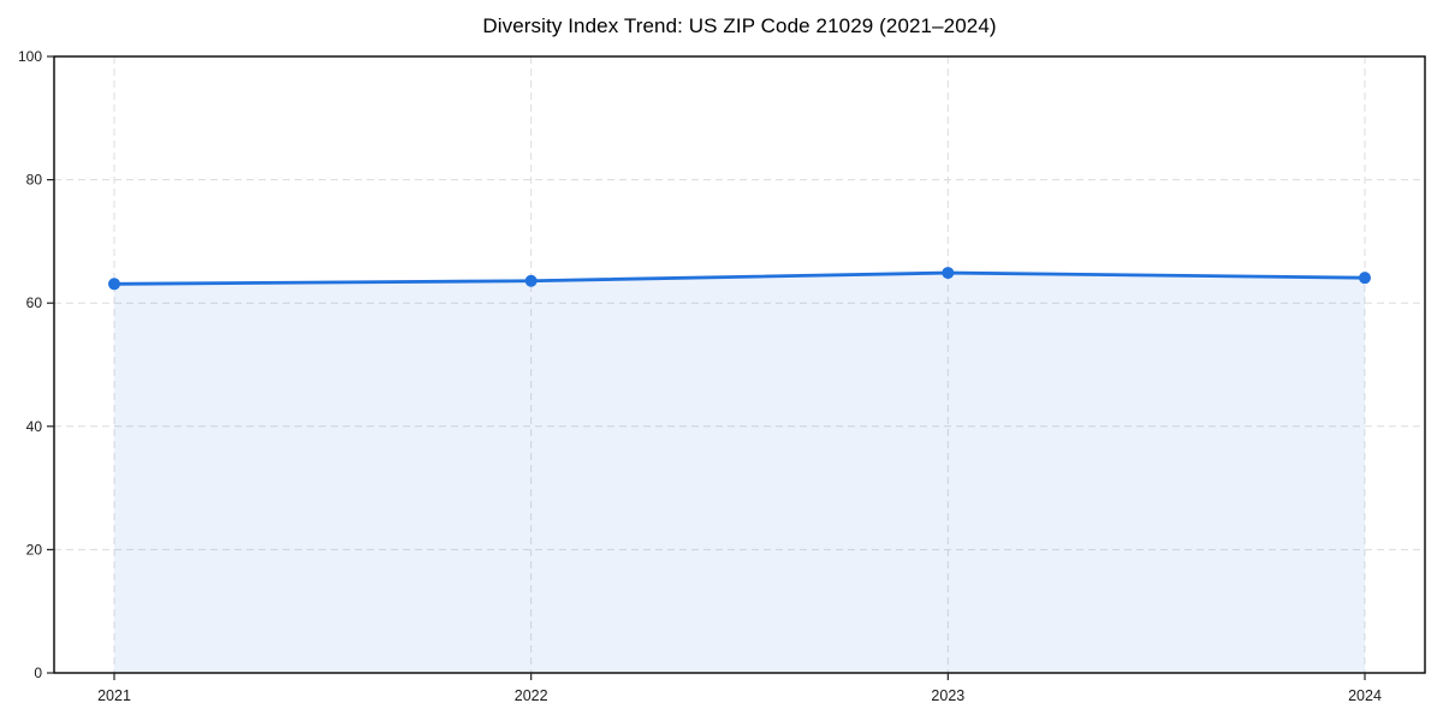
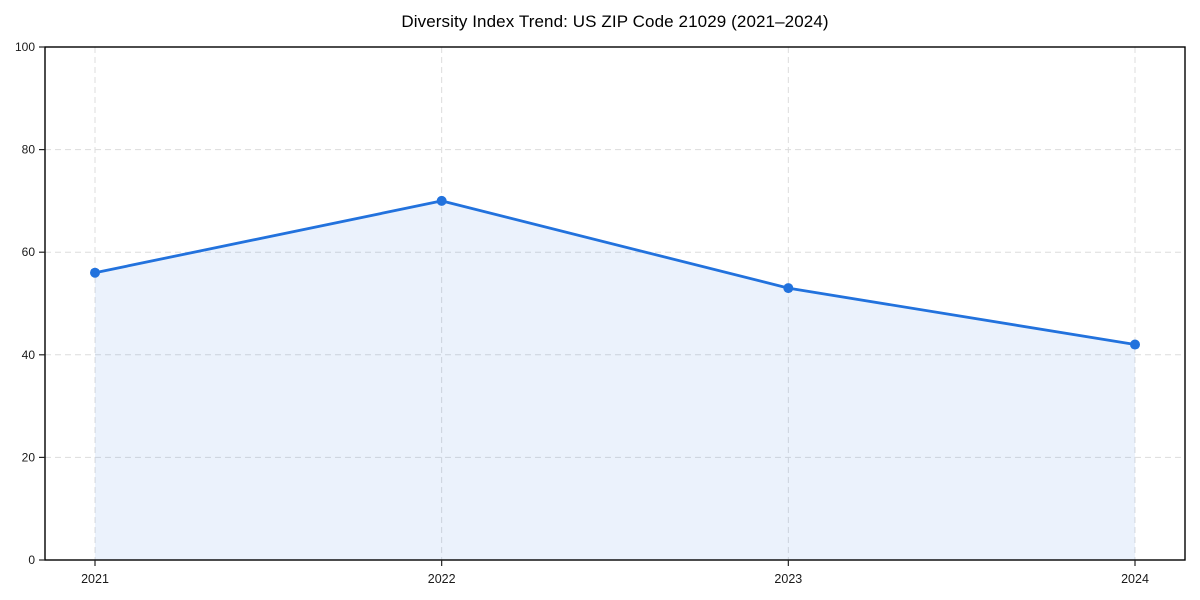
2021: 63 -> 56
2022: 64 -> 70
2023: 65 -> 53
2024: 64 -> 42
